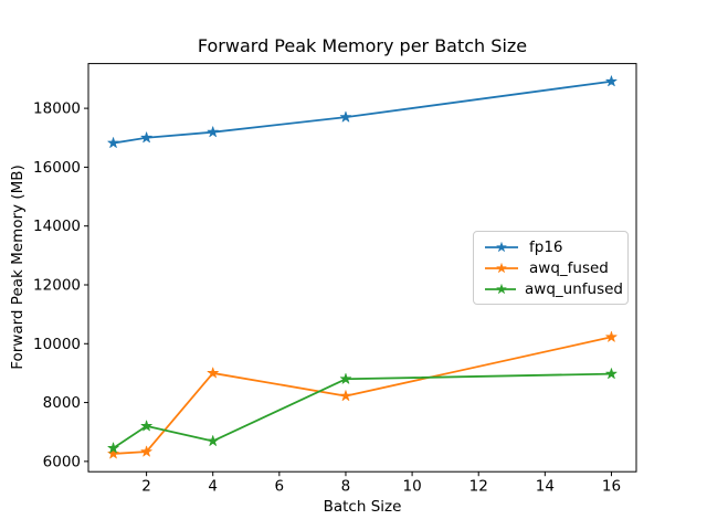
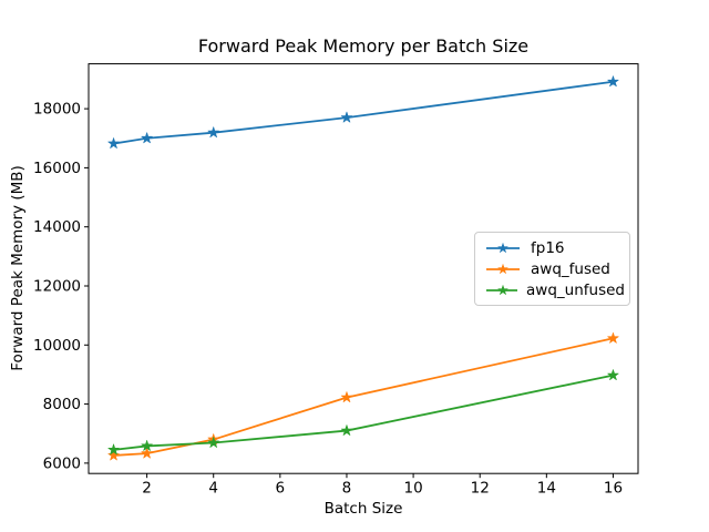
awq_unfused/2: 7200 -> 6600
awq_fused/4: 9000 -> 6800
awq_unfused/8: 8800 -> 7100
